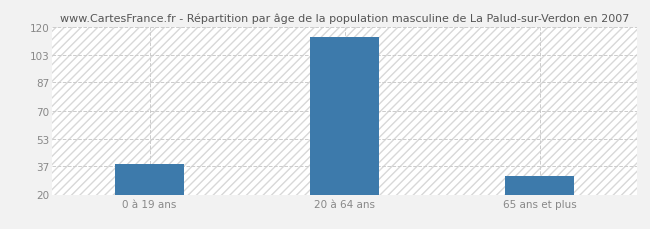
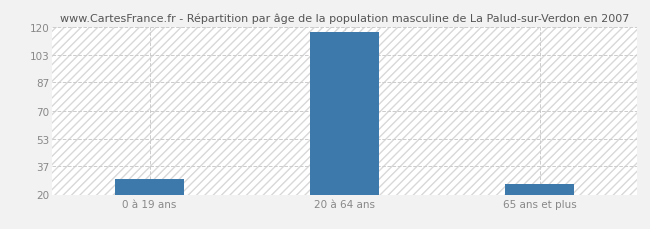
0 à 19 ans: 38 -> 29
20 à 64 ans: 114 -> 117
65 ans et plus: 31 -> 26
